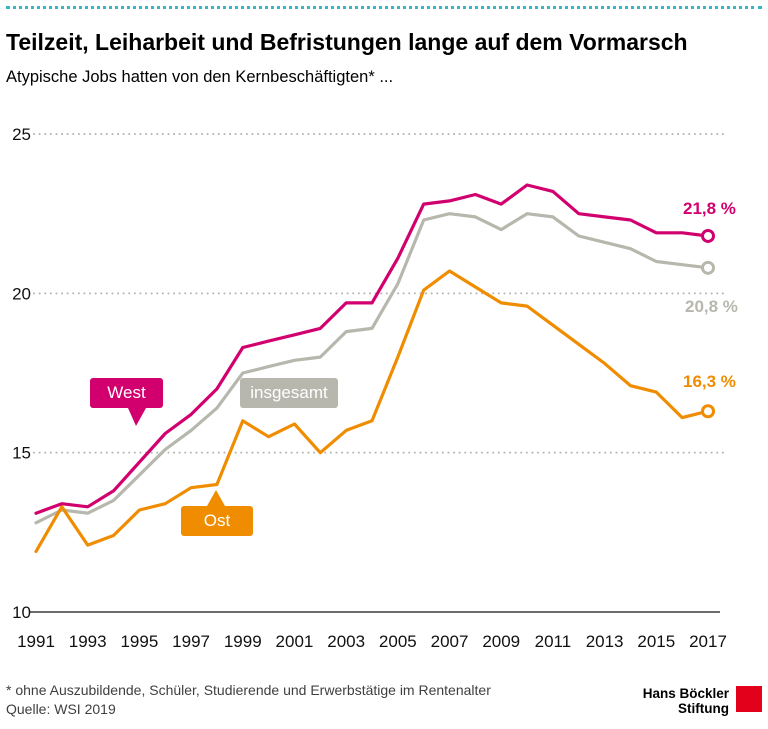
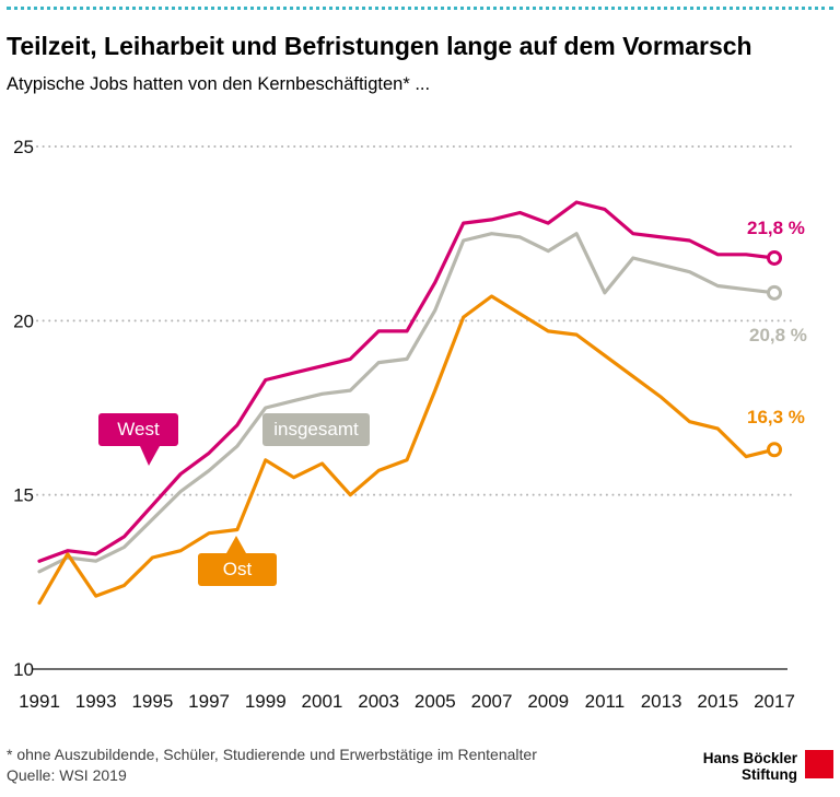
insgesamt/2011: 22.4 -> 20.8
